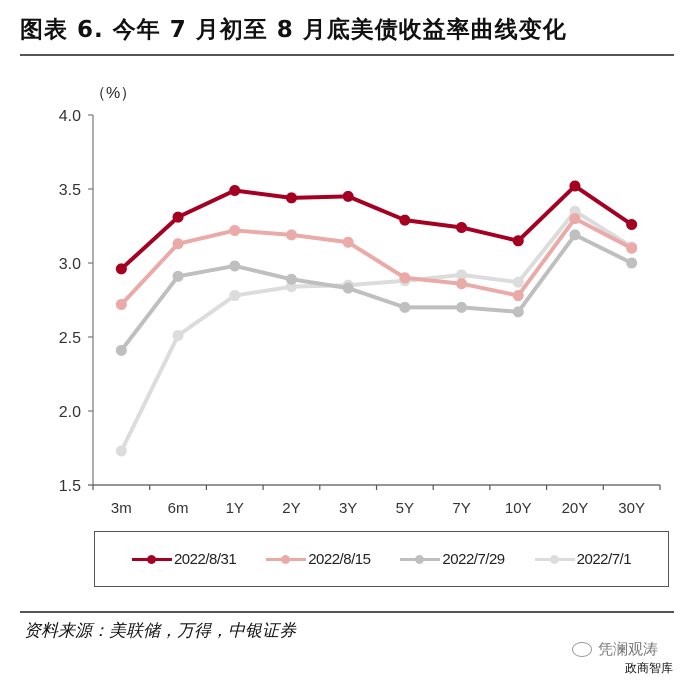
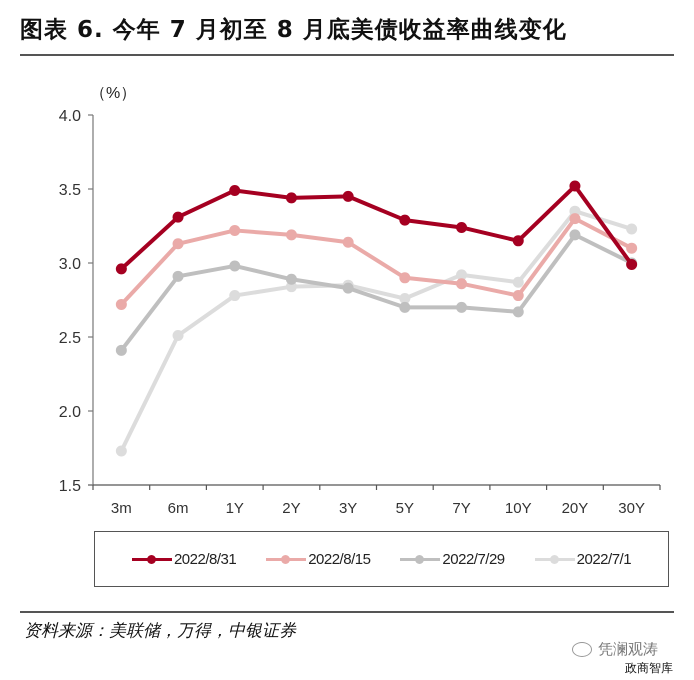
2022/7/1/5Y: 2.88 -> 2.76
2022/8/31/30Y: 3.26 -> 2.99
2022/7/1/30Y: 3.11 -> 3.23
